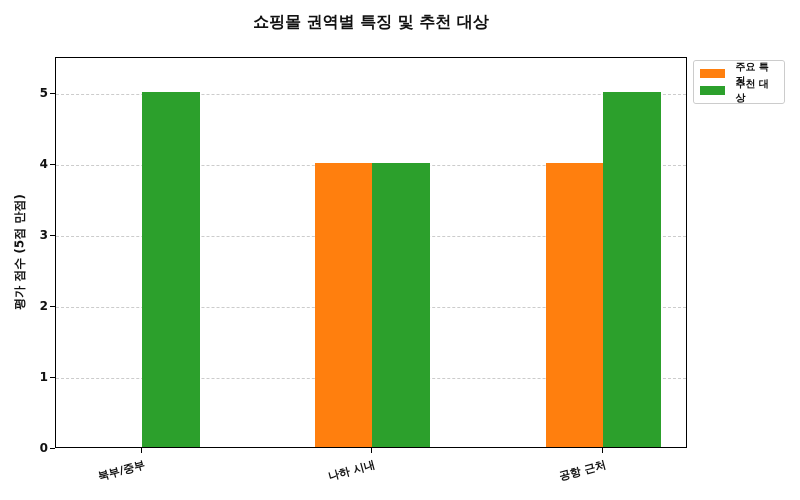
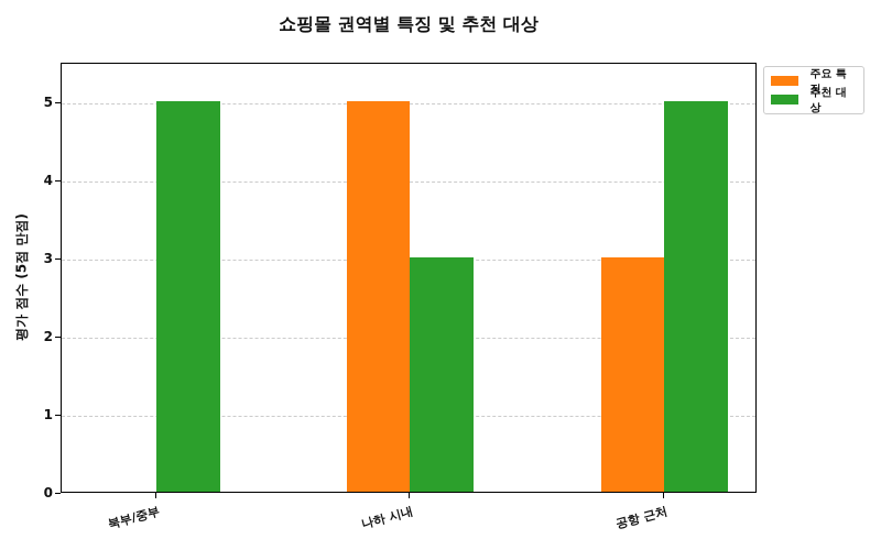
주요 특징/나하 시내: 4 -> 5
추천 대상/나하 시내: 4 -> 3
주요 특징/공항 근처: 4 -> 3
